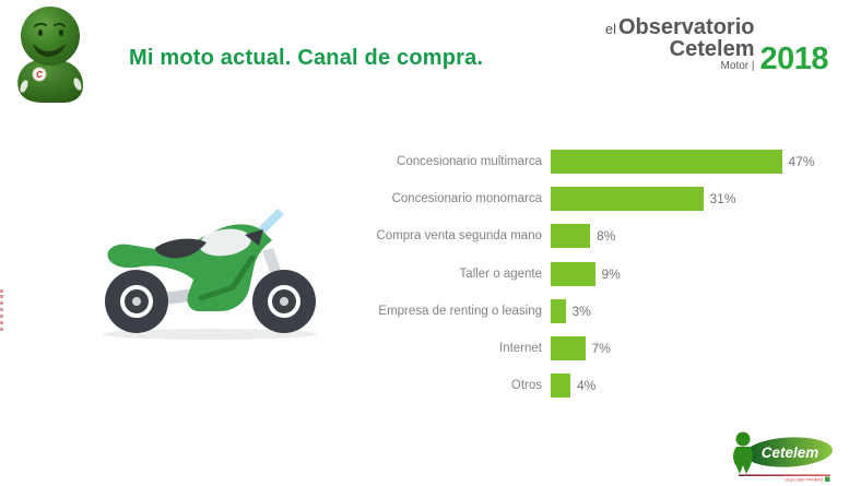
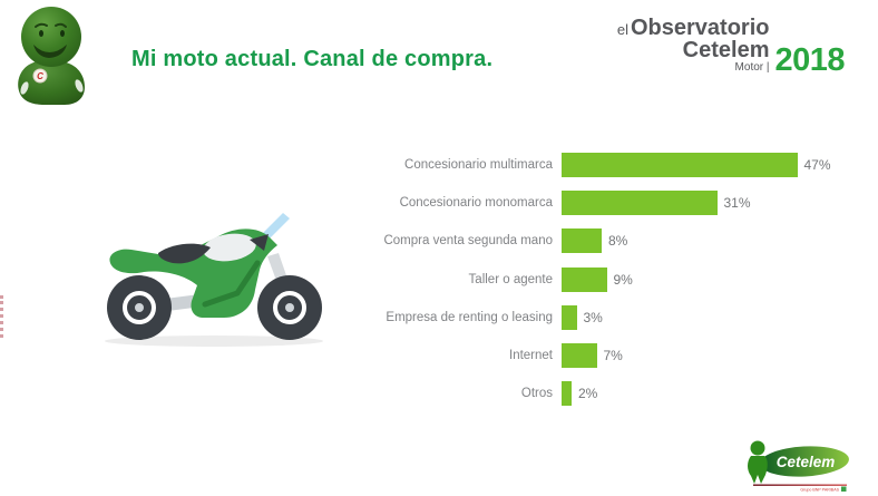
Otros: 4% -> 2%
